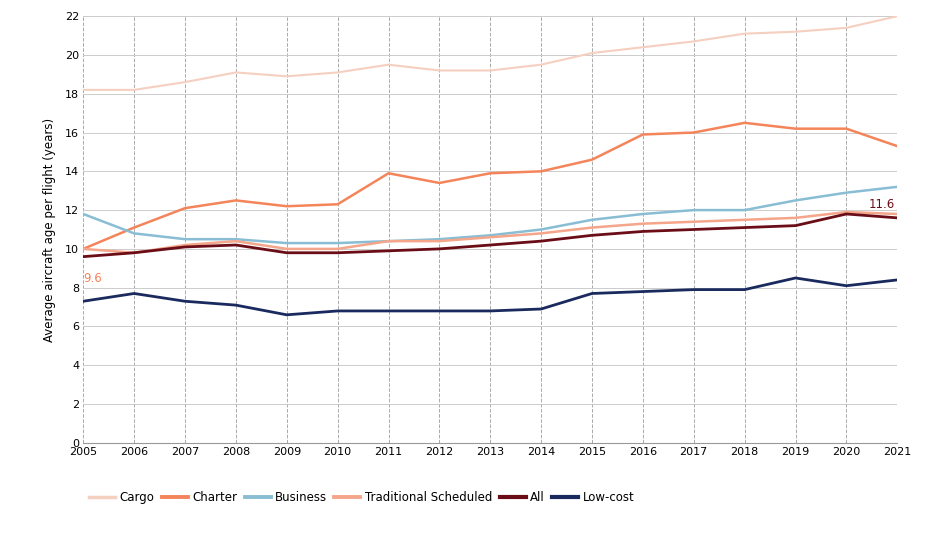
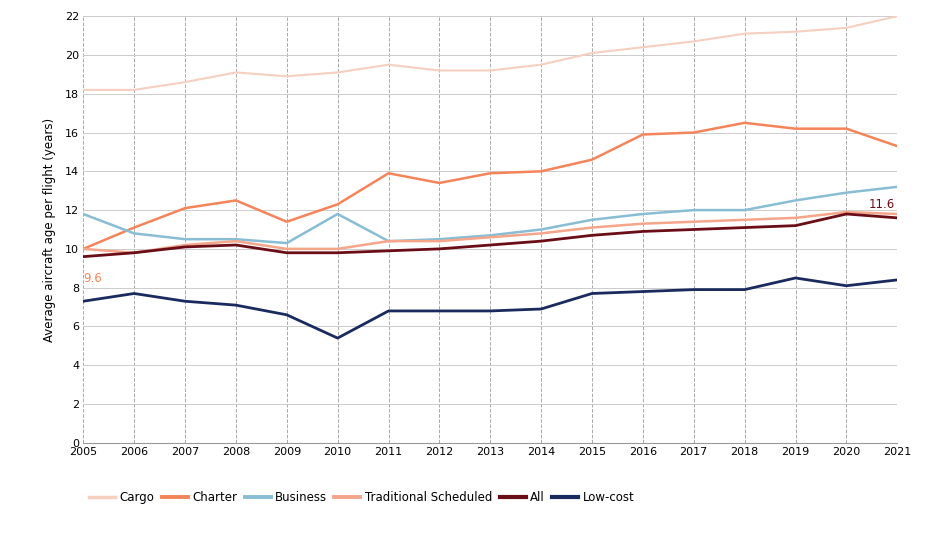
Charter/2009: 12.2 -> 11.4
Business/2010: 10.3 -> 11.8
Low-cost/2010: 6.8 -> 5.4
